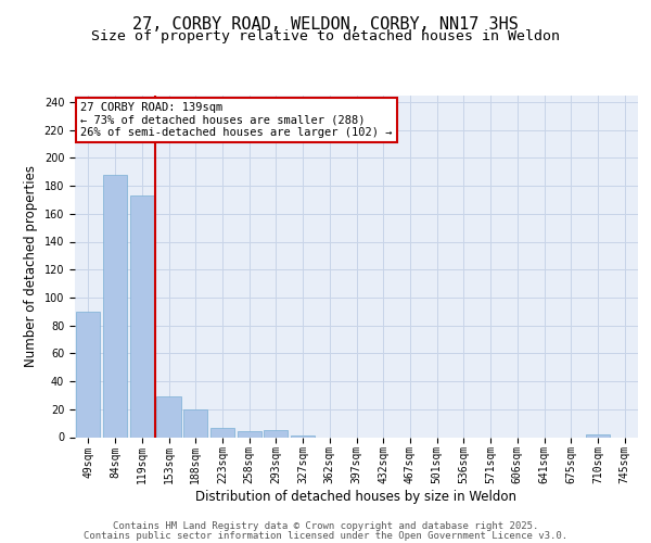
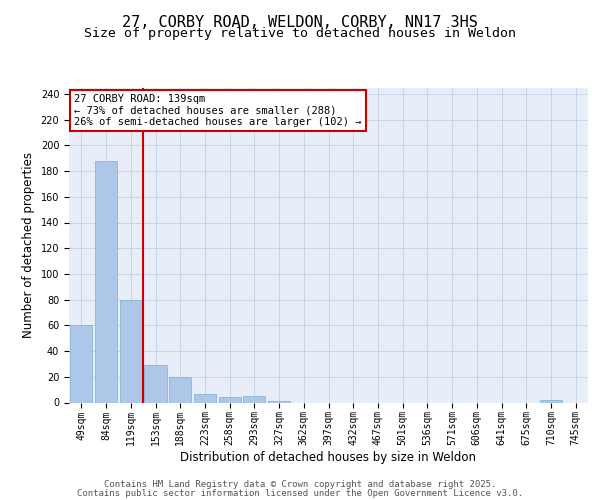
49sqm: 90 -> 60
119sqm: 173 -> 80
